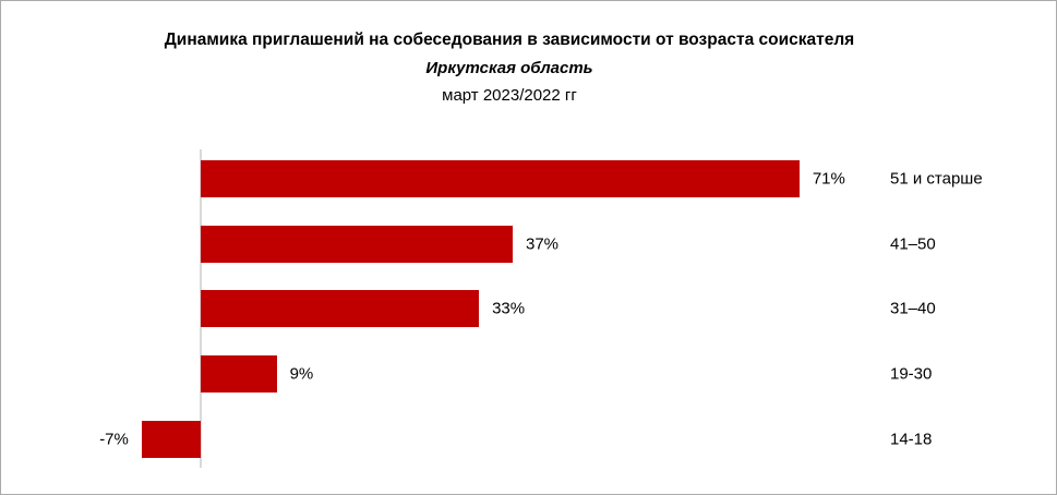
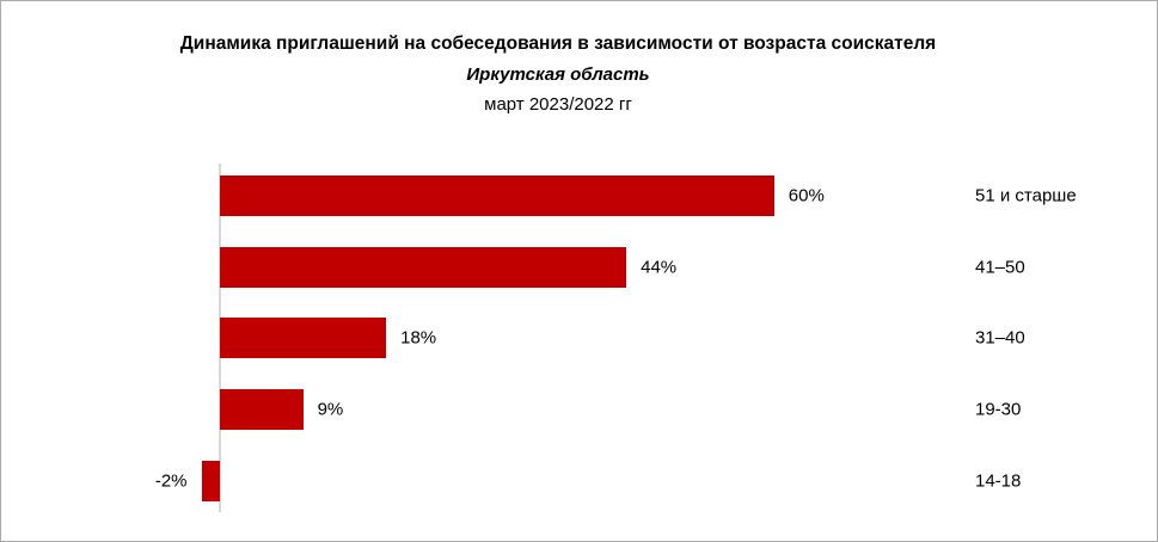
51 и старше: 71% -> 60%
41–50: 37% -> 44%
31–40: 33% -> 18%
14-18: -7% -> -2%
